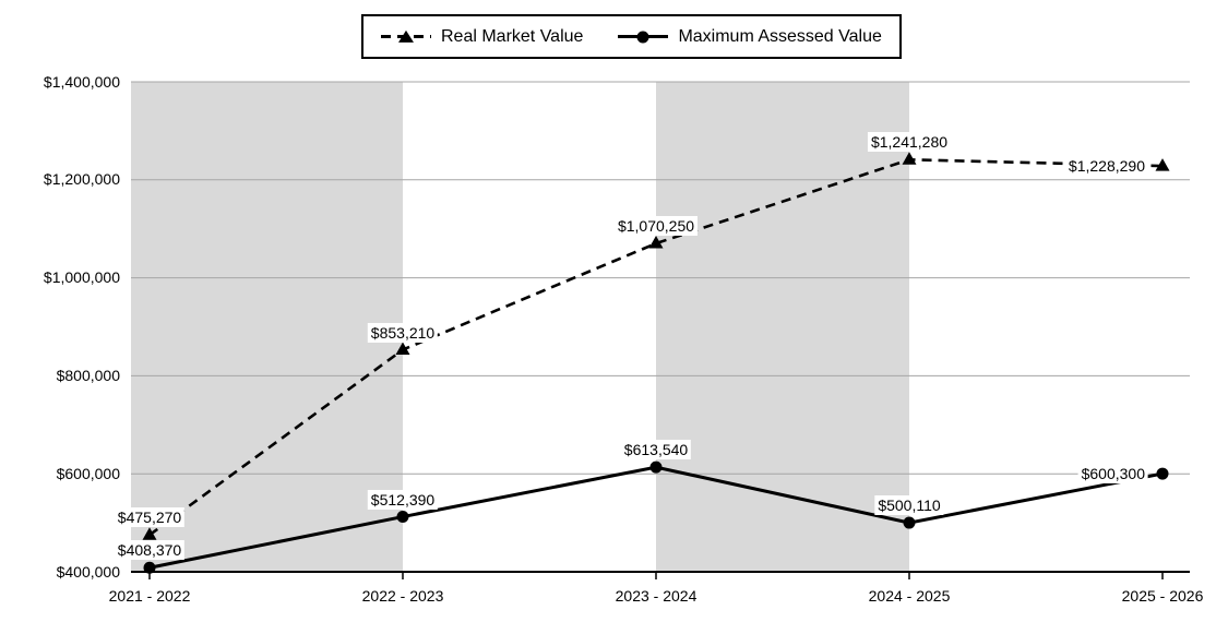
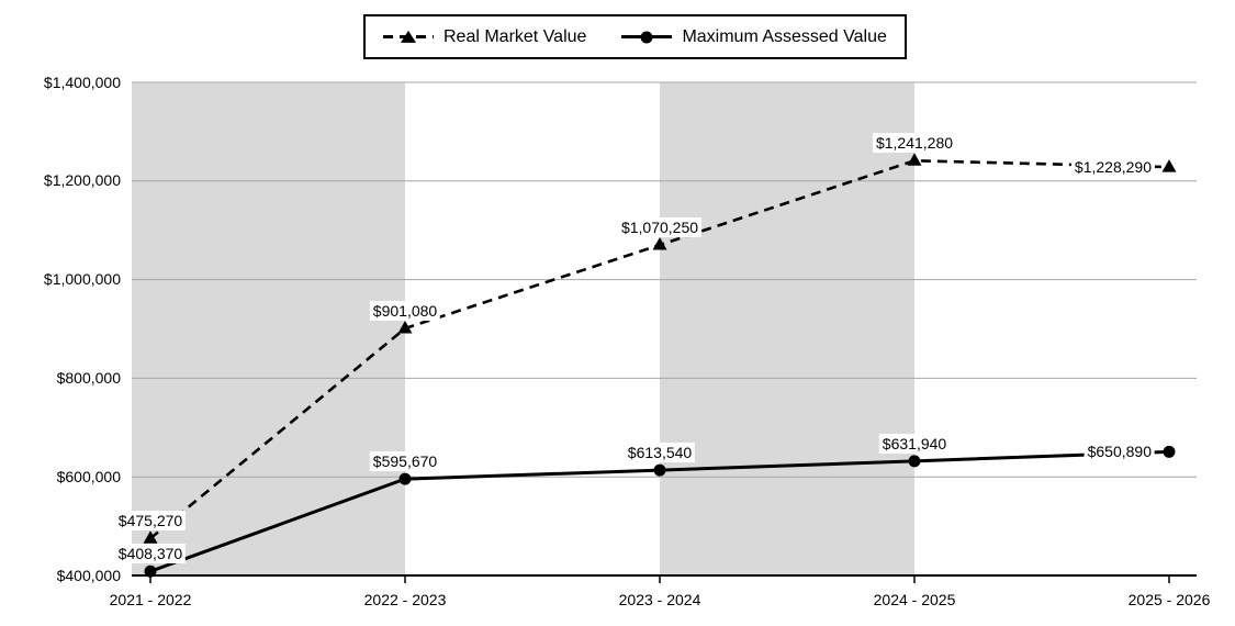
Real Market Value/2022 - 2023: $853,210 -> $901,080
Maximum Assessed Value/2022 - 2023: $512,390 -> $595,670
Maximum Assessed Value/2024 - 2025: $500,110 -> $631,940
Maximum Assessed Value/2025 - 2026: $600,300 -> $650,890
